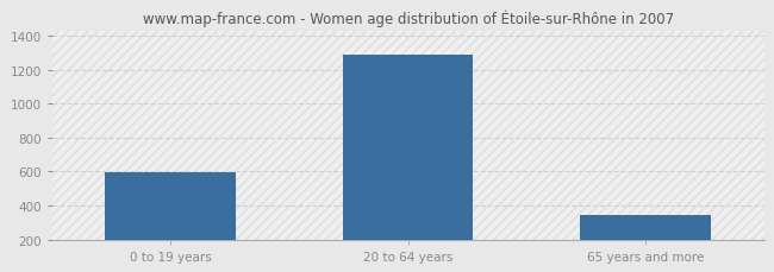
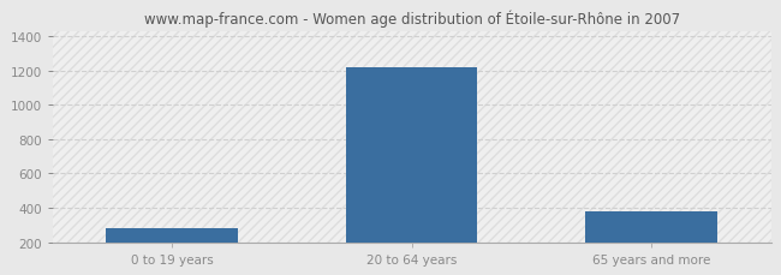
0 to 19 years: 600 -> 280
20 to 64 years: 1290 -> 1220
65 years and more: 340 -> 380
